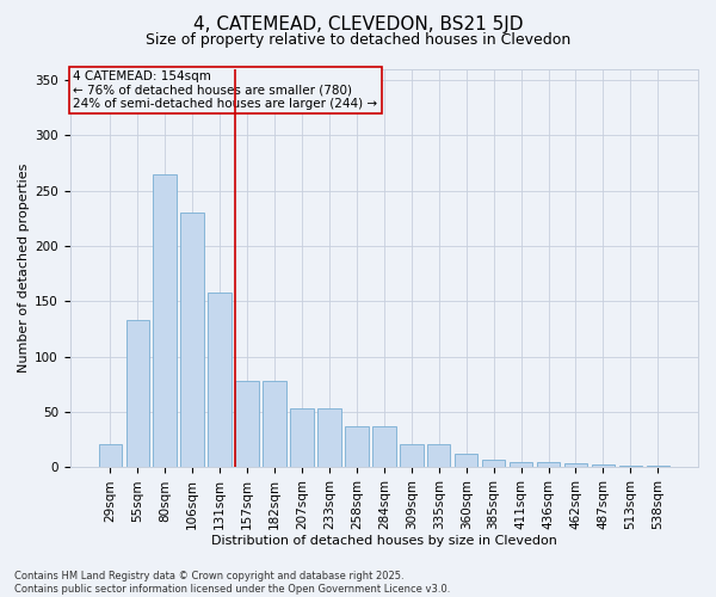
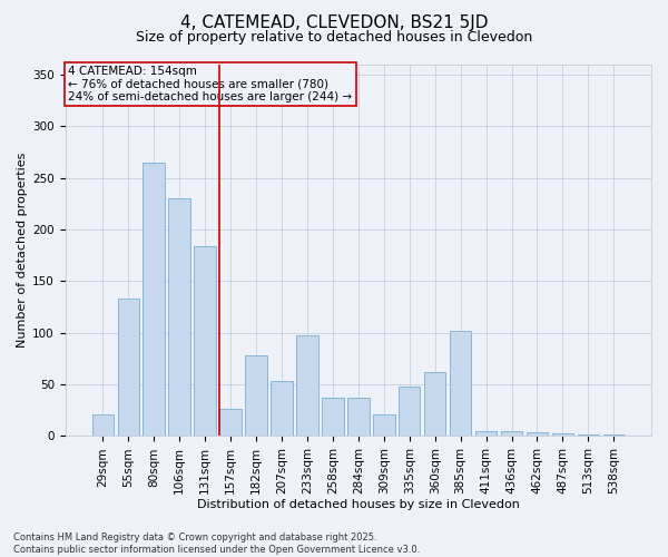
131sqm: 158 -> 184
157sqm: 78 -> 26
233sqm: 53 -> 98
335sqm: 21 -> 48
360sqm: 12 -> 62
385sqm: 7 -> 102
